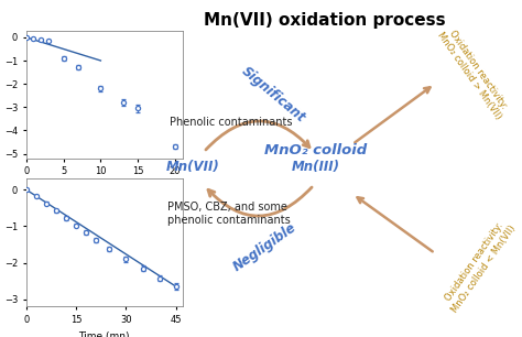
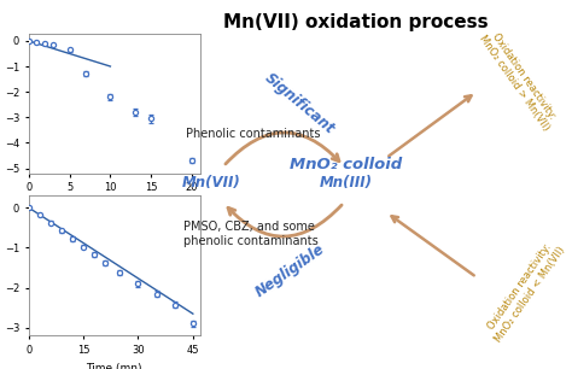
5: -0.90 -> -0.35
45: -2.65 -> -2.90
